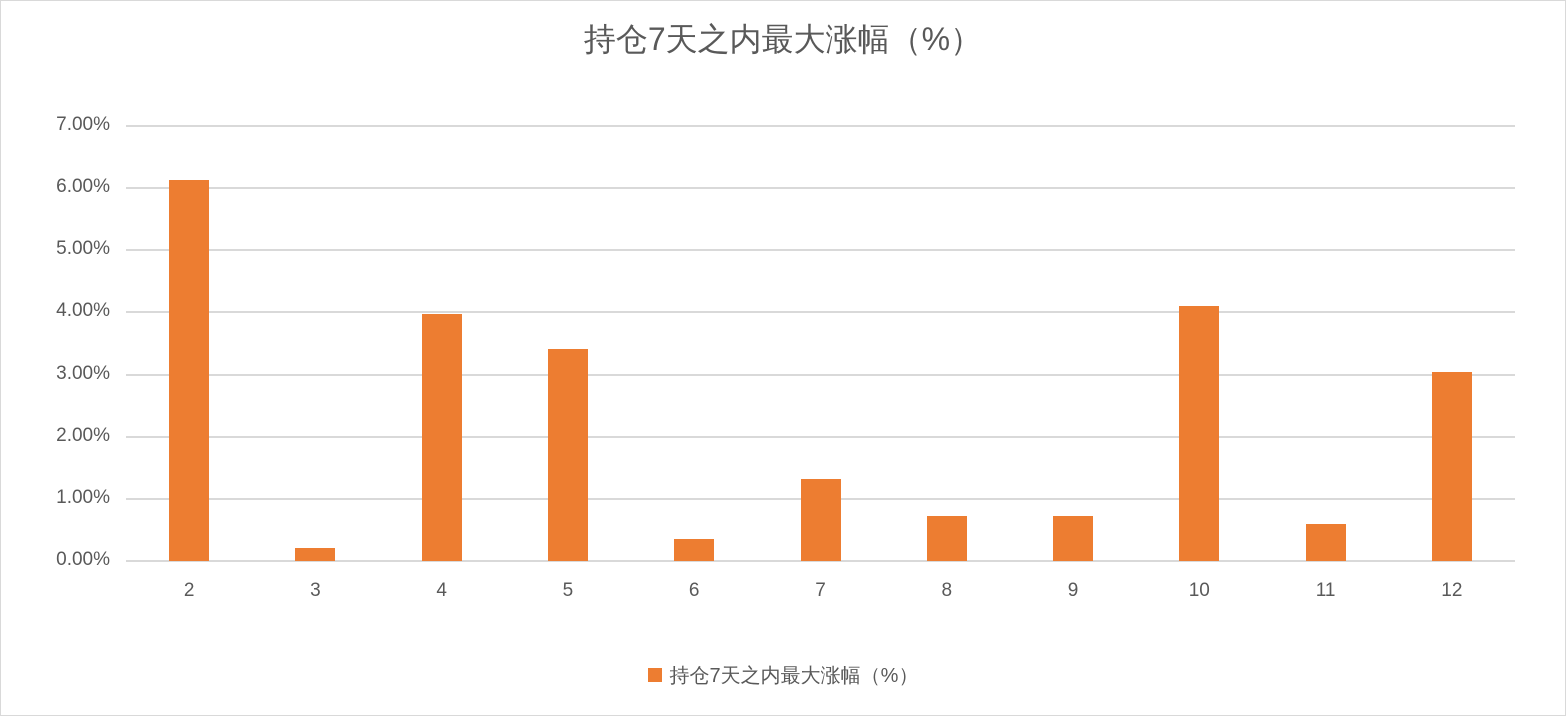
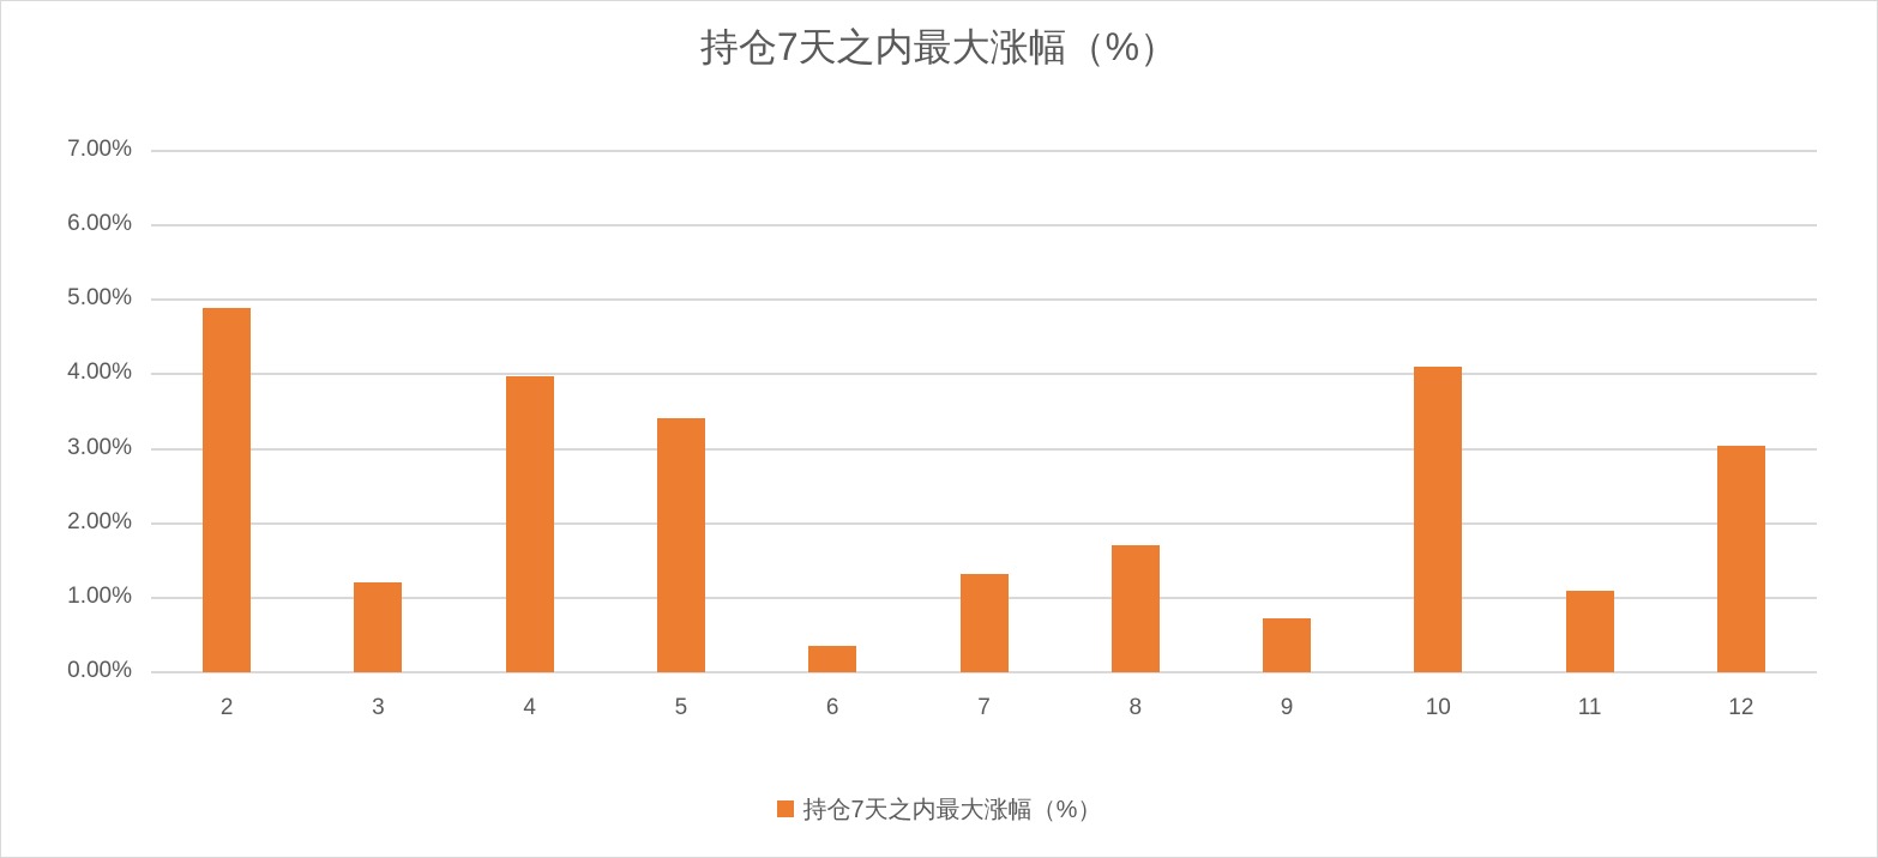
2: 6.1% -> 4.9%
3: 0.2% -> 1.2%
8: 0.7% -> 1.7%
11: 0.6% -> 1.1%
